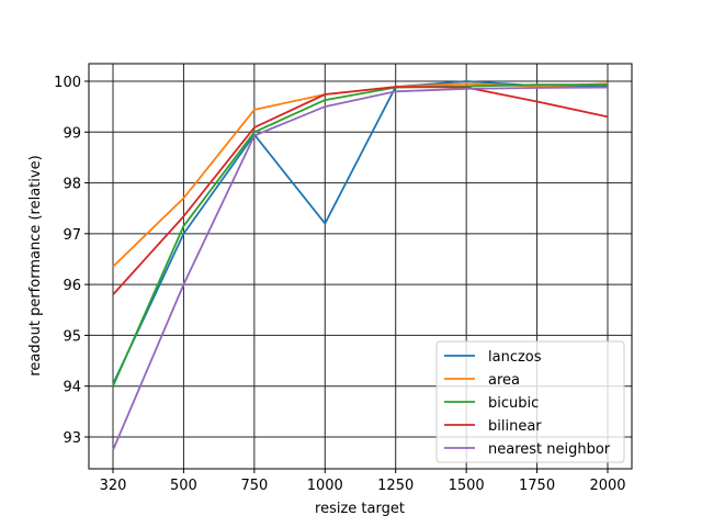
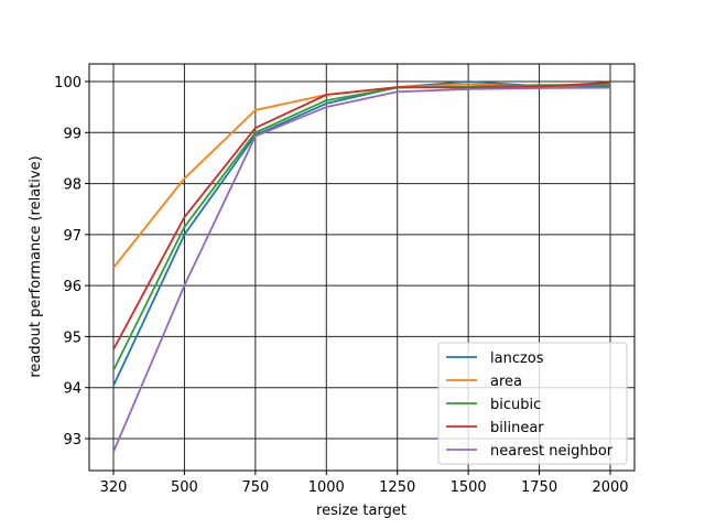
bicubic/320: 94.0 -> 94.3
bilinear/320: 95.8 -> 94.8
area/500: 97.7 -> 98.1
lanczos/1000: 97.2 -> 99.6
bilinear/1750: 99.6 -> 99.9
bilinear/2000: 99.3 -> 100.0
